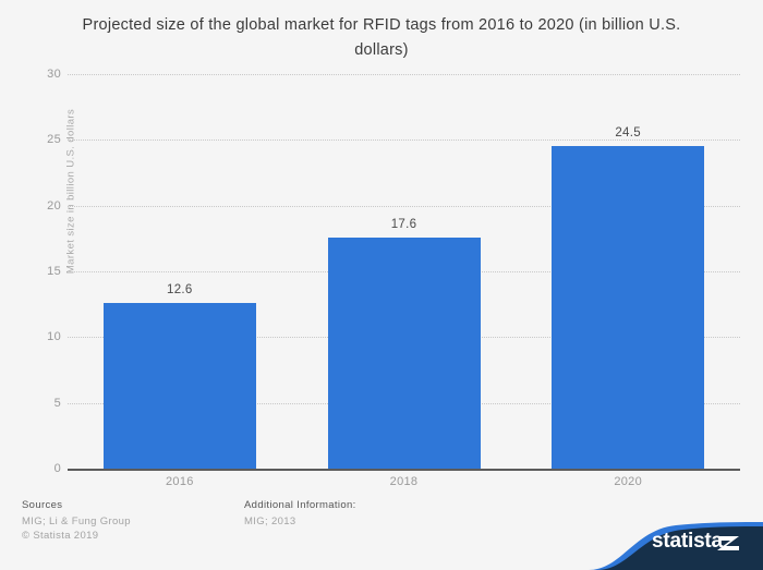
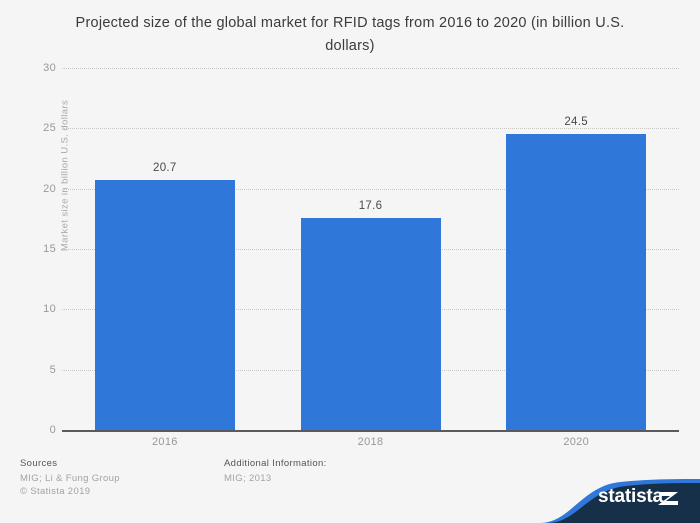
2016: 12.6 -> 20.7
